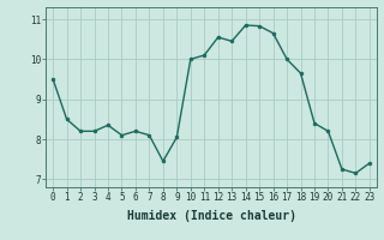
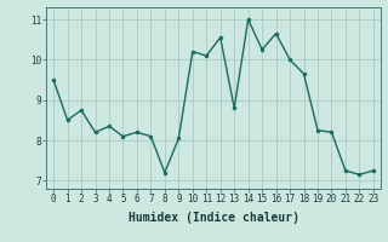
2: 8.20 -> 8.75
8: 7.45 -> 7.20
10: 10.00 -> 10.20
13: 10.45 -> 8.80
14: 10.85 -> 11.00
15: 10.83 -> 10.25
19: 8.40 -> 8.25
23: 7.40 -> 7.25
